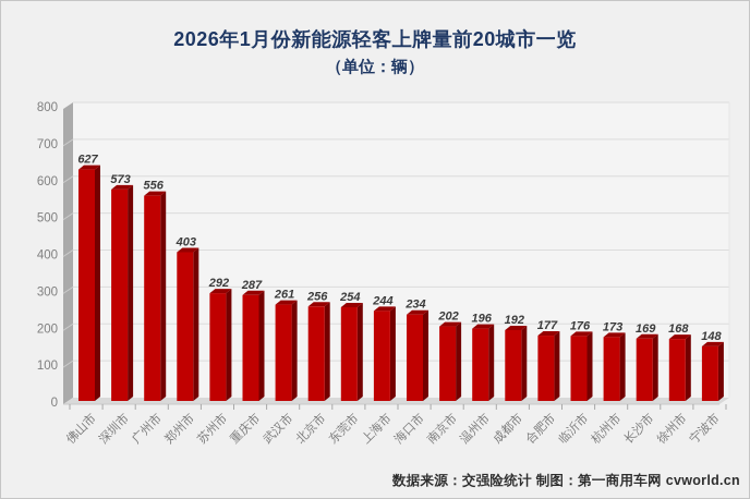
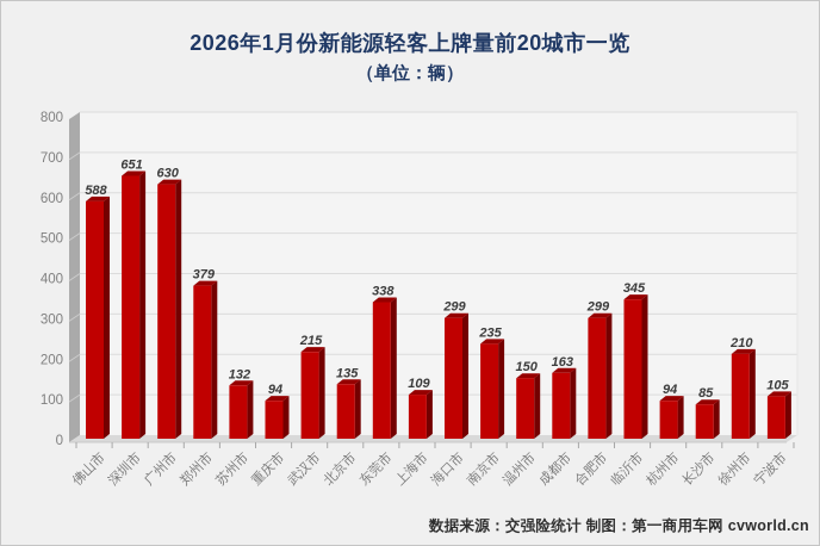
佛山市: 627 -> 588
深圳市: 573 -> 651
广州市: 556 -> 630
郑州市: 403 -> 379
苏州市: 292 -> 132
重庆市: 287 -> 94
武汉市: 261 -> 215
北京市: 256 -> 135
东莞市: 254 -> 338
上海市: 244 -> 109
海口市: 234 -> 299
南京市: 202 -> 235
温州市: 196 -> 150
成都市: 192 -> 163
合肥市: 177 -> 299
临沂市: 176 -> 345
杭州市: 173 -> 94
长沙市: 169 -> 85
徐州市: 168 -> 210
宁波市: 148 -> 105
